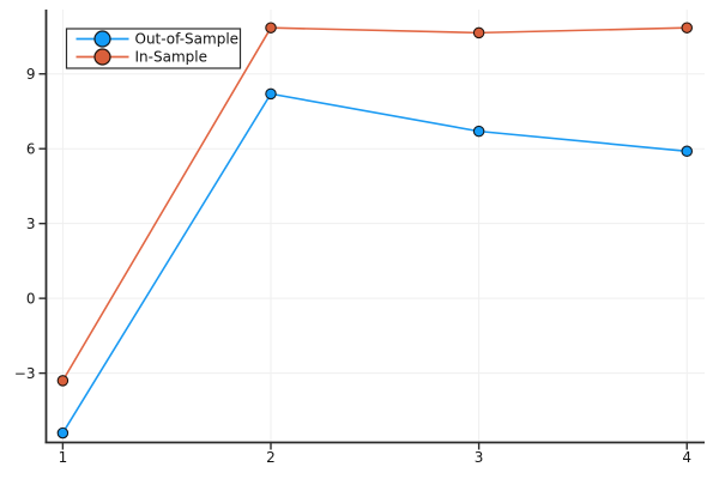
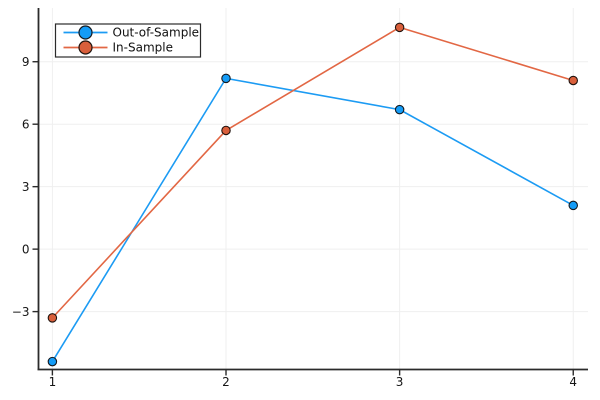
In-Sample/2: 10.8 -> 5.7
Out-of-Sample/4: 5.9 -> 2.1
In-Sample/4: 10.8 -> 8.1
